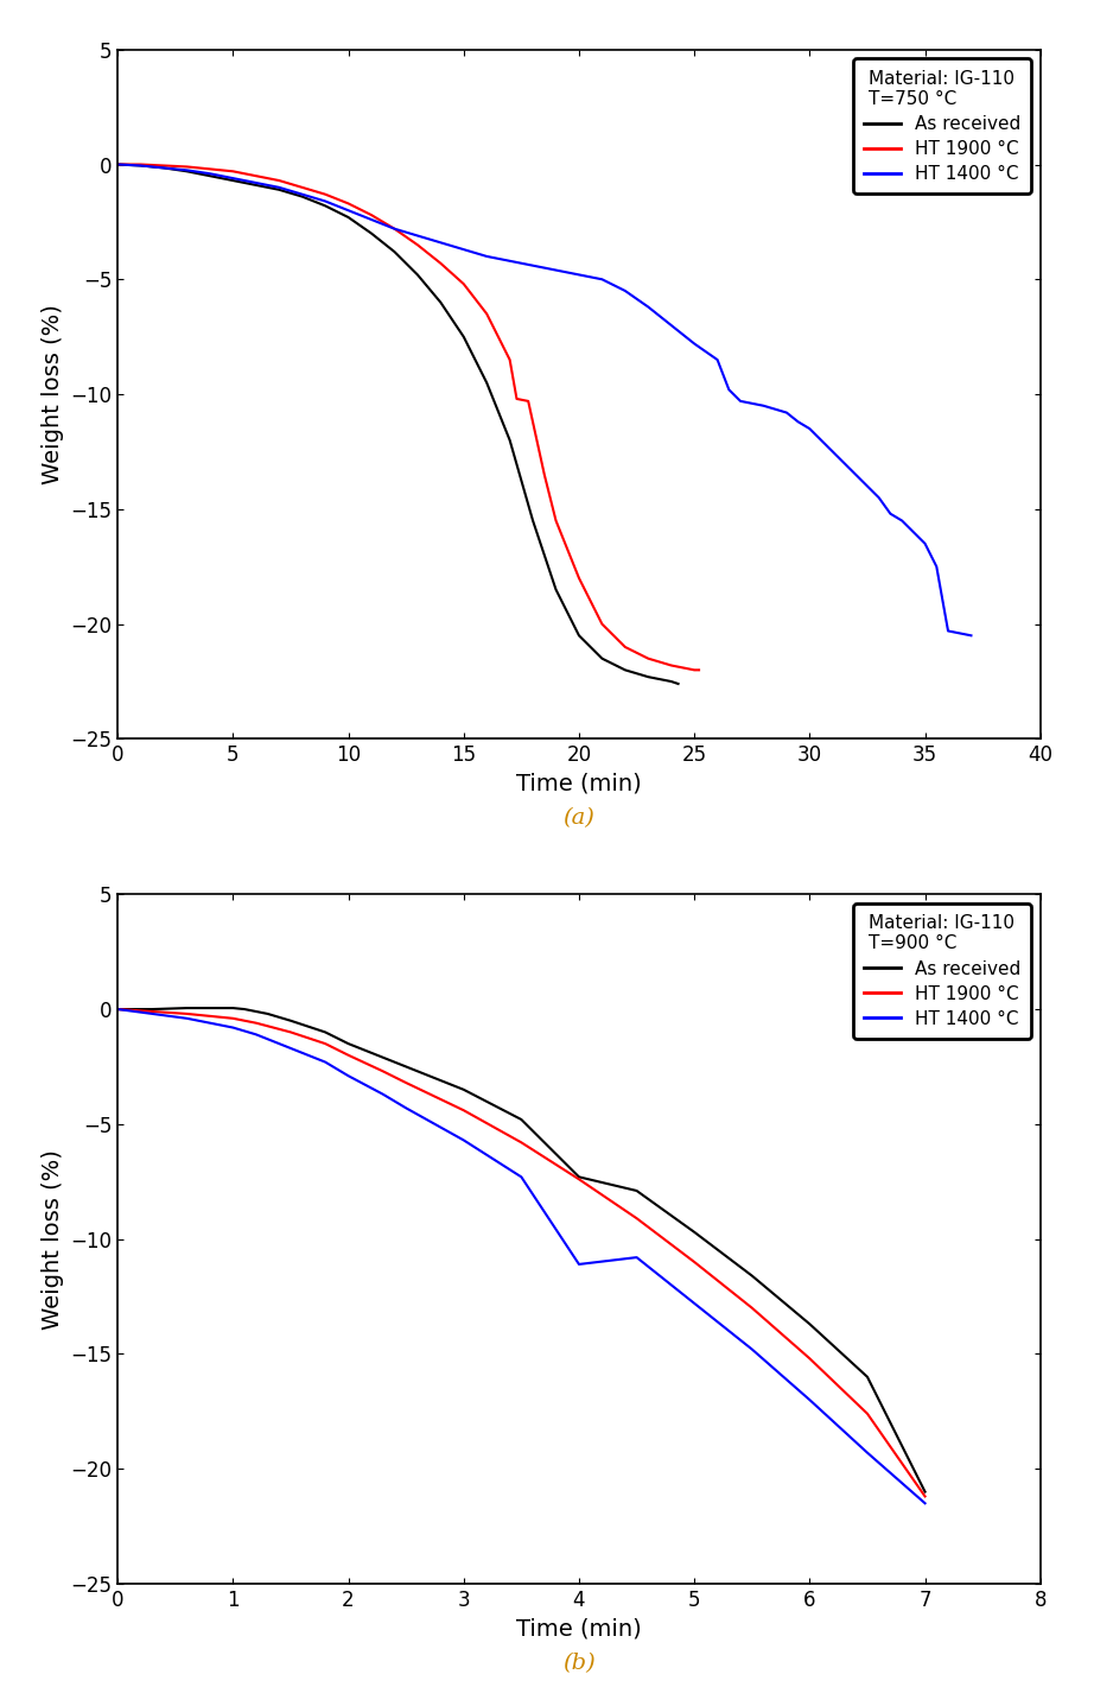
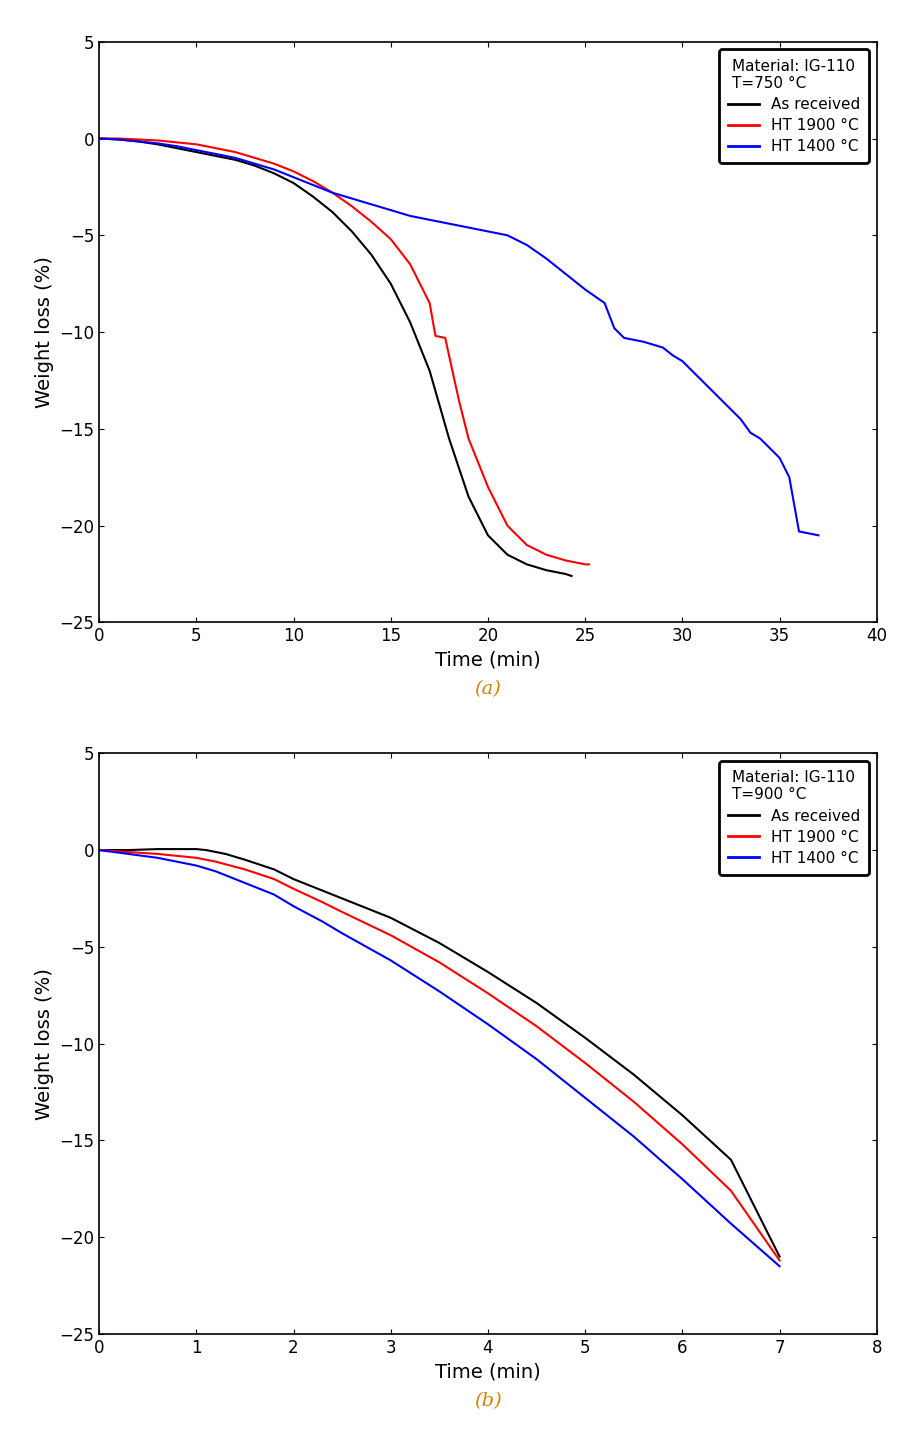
As received/4: -7.3 -> -6.3
HT 1400 °C/4: -11.1 -> -9.0
